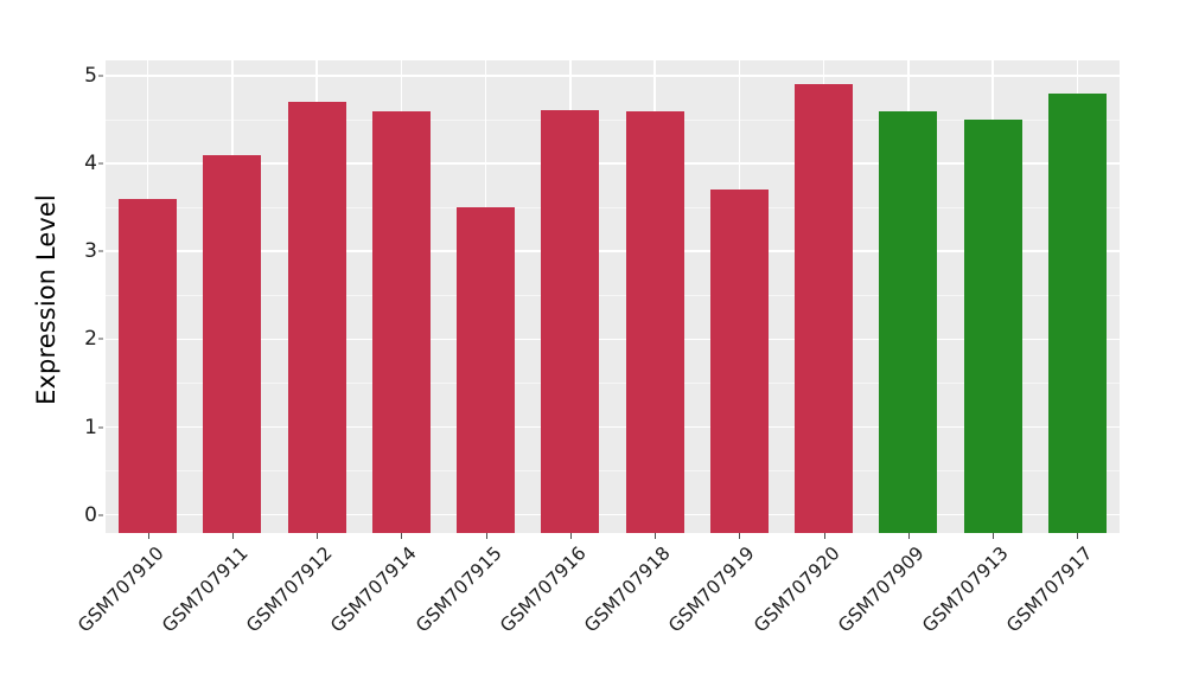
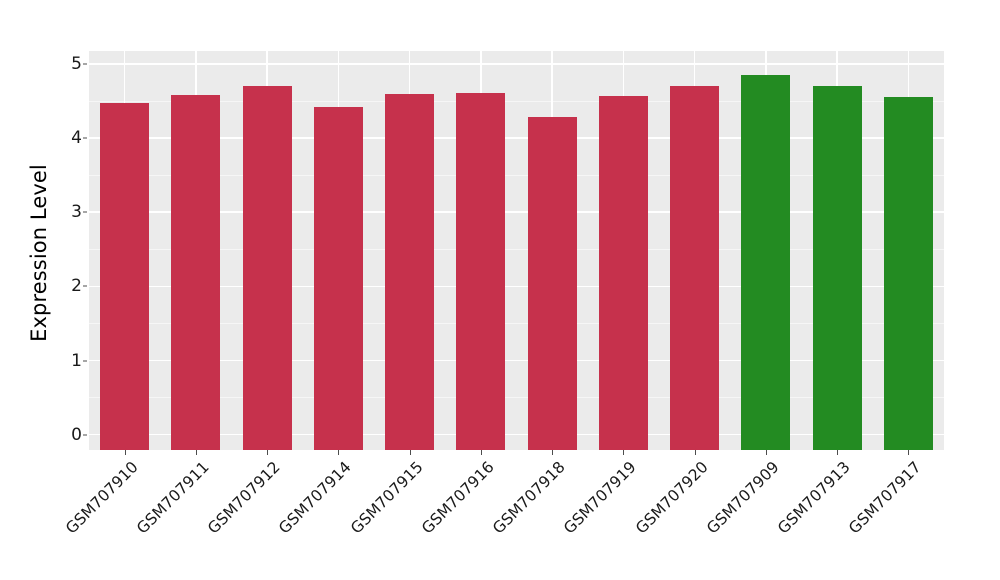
GSM707910: 3.6 -> 4.5
GSM707911: 4.1 -> 4.6
GSM707914: 4.6 -> 4.4
GSM707915: 3.5 -> 4.6
GSM707918: 4.6 -> 4.3
GSM707919: 3.7 -> 4.6
GSM707920: 4.9 -> 4.7
GSM707909: 4.6 -> 4.8
GSM707913: 4.5 -> 4.7
GSM707917: 4.8 -> 4.5
